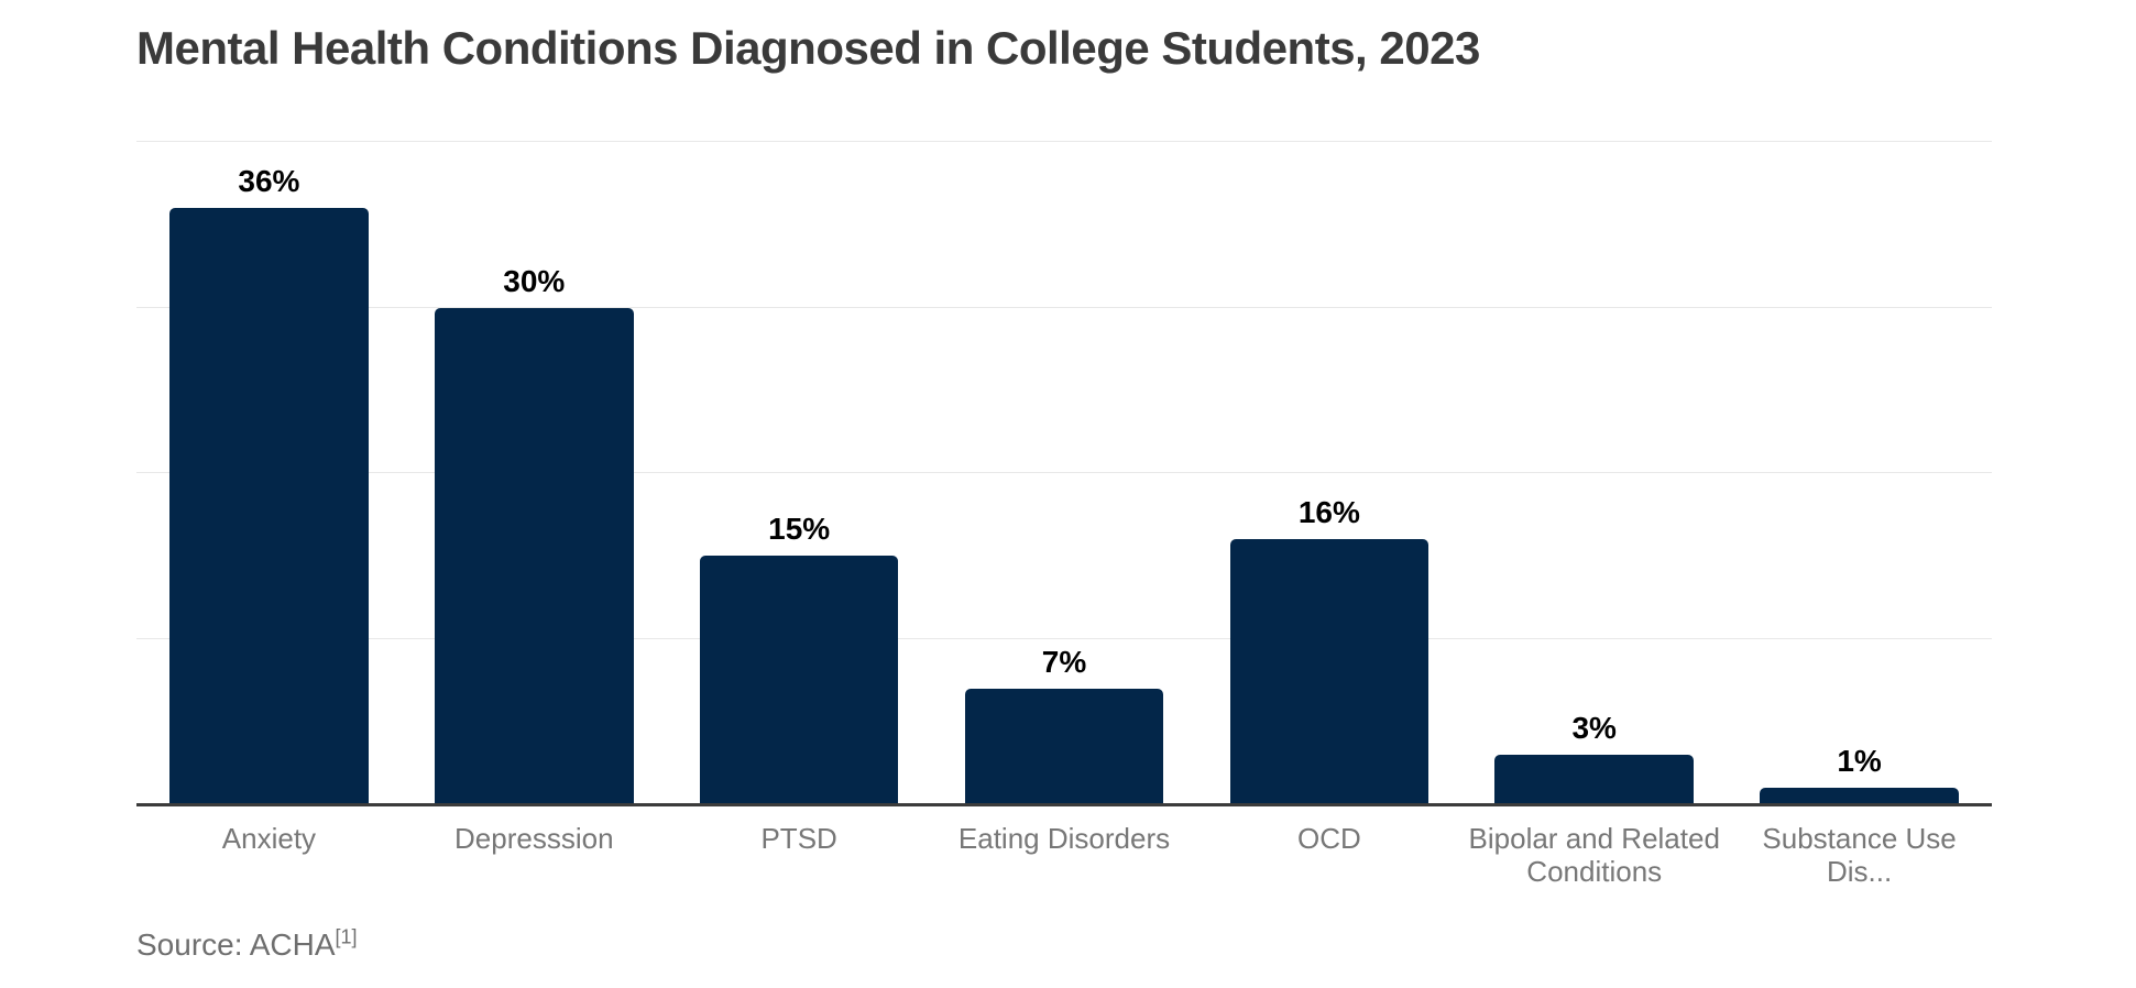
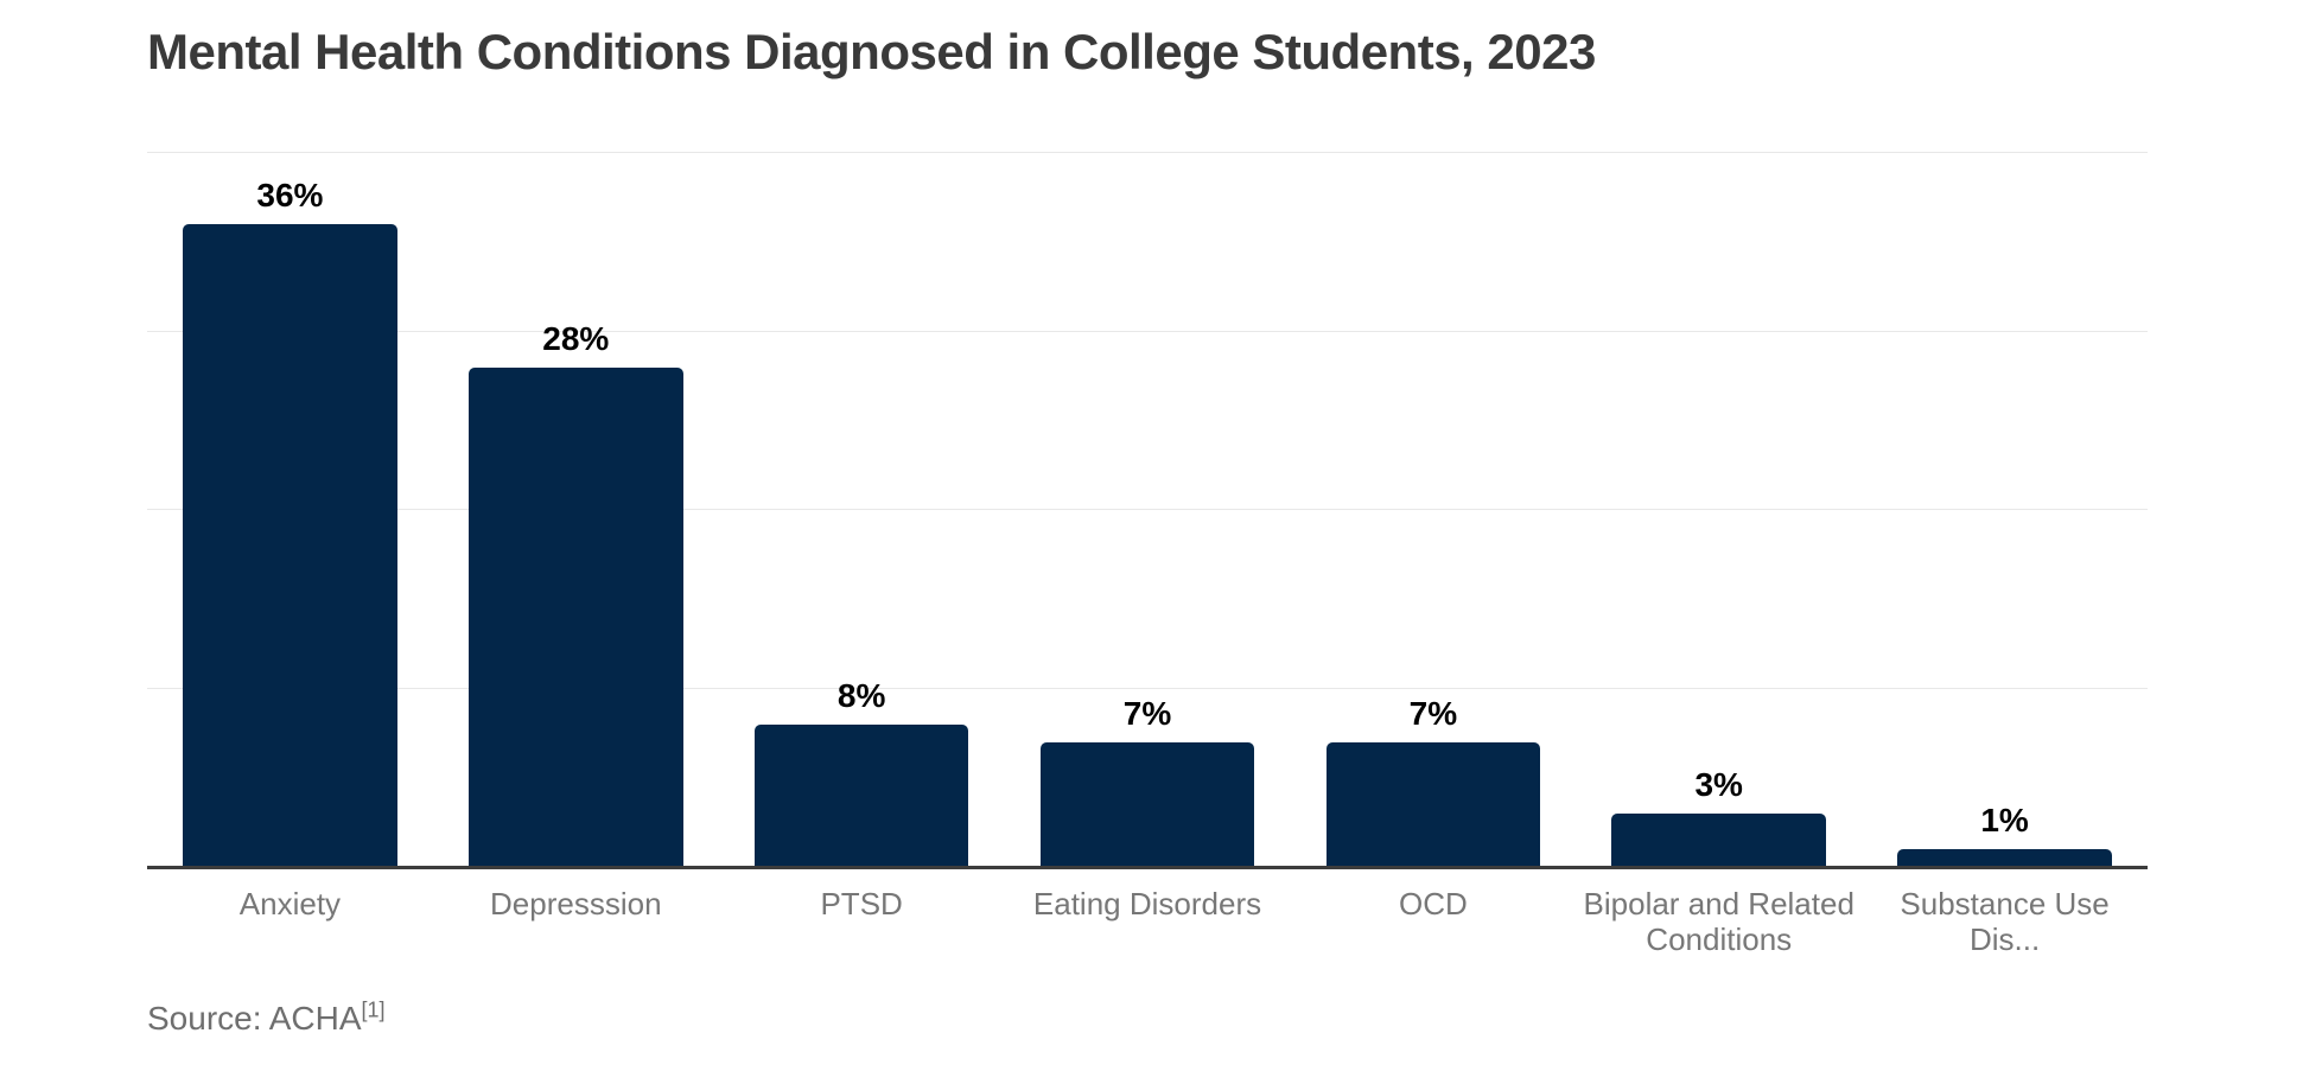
Depresssion: 30% -> 28%
PTSD: 15% -> 8%
OCD: 16% -> 7%
